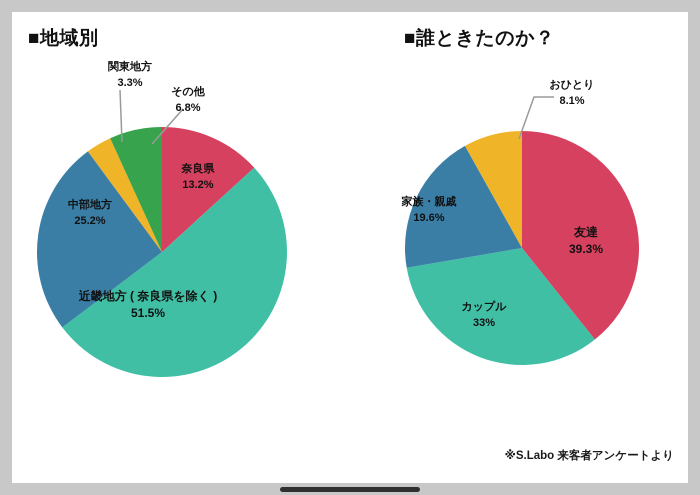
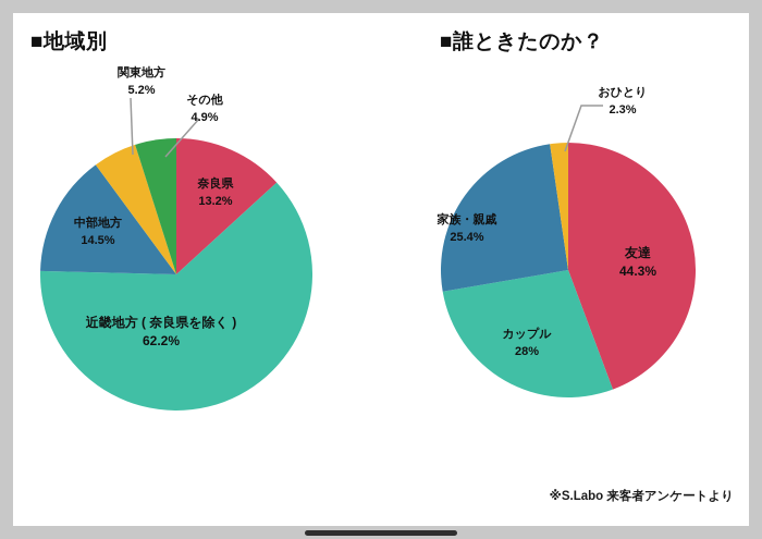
■地域別/近畿地方 ( 奈良県を除く ): 51.5% -> 62.2%
■地域別/中部地方: 25.2% -> 14.5%
■地域別/関東地方: 3.3% -> 5.2%
■地域別/その他: 6.8% -> 4.9%
■誰ときたのか？/友達: 39.3% -> 44.3%
■誰ときたのか？/カップル: 33% -> 28%
■誰ときたのか？/家族・親戚: 19.6% -> 25.4%
■誰ときたのか？/おひとり: 8.1% -> 2.3%
